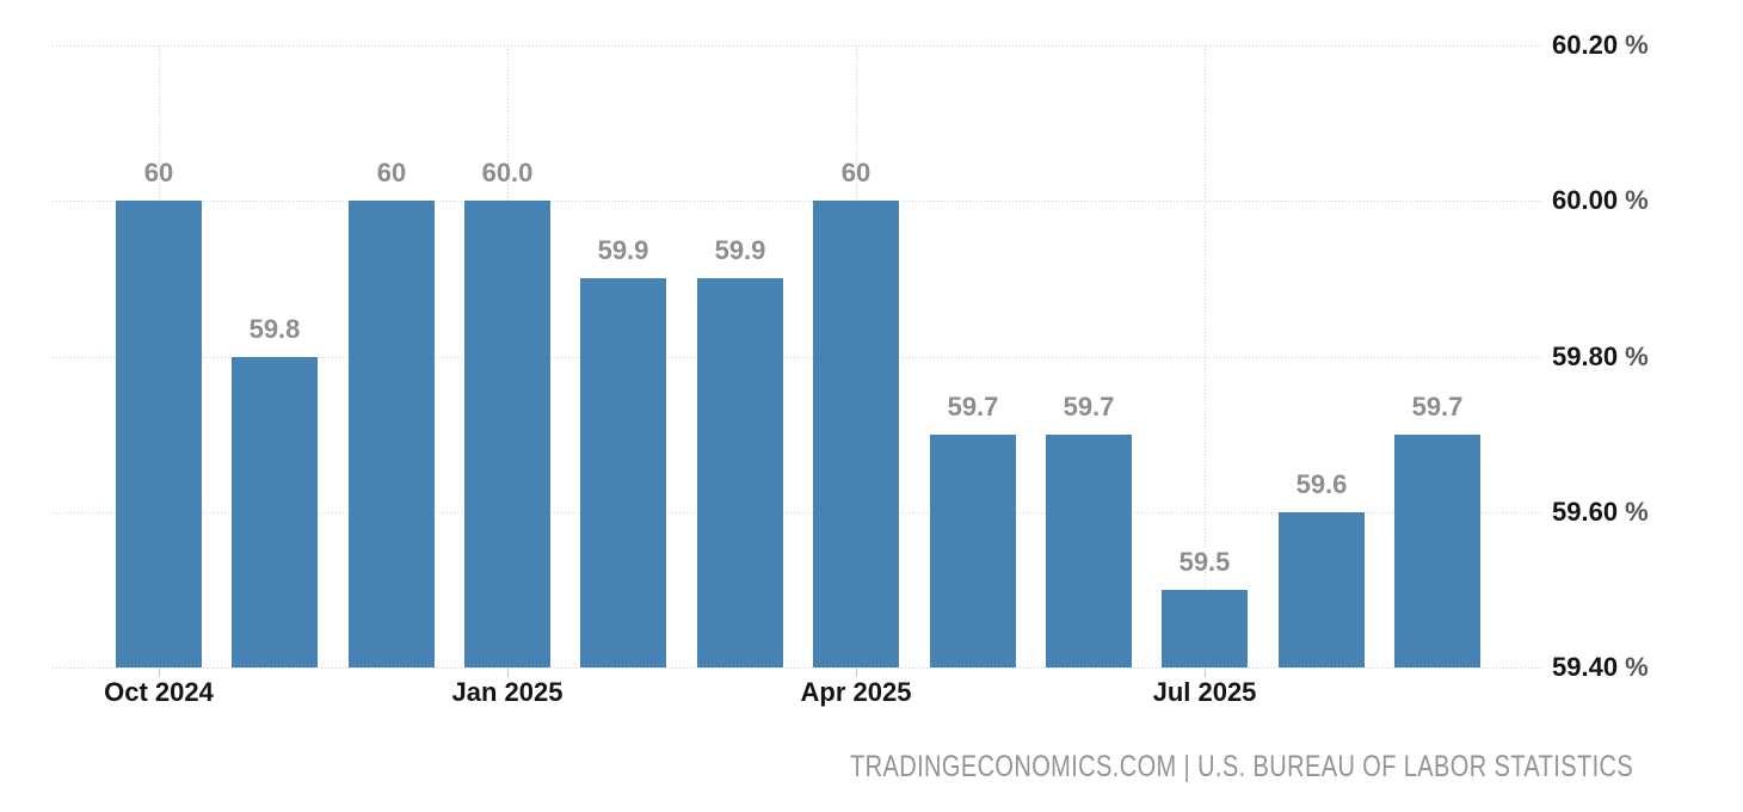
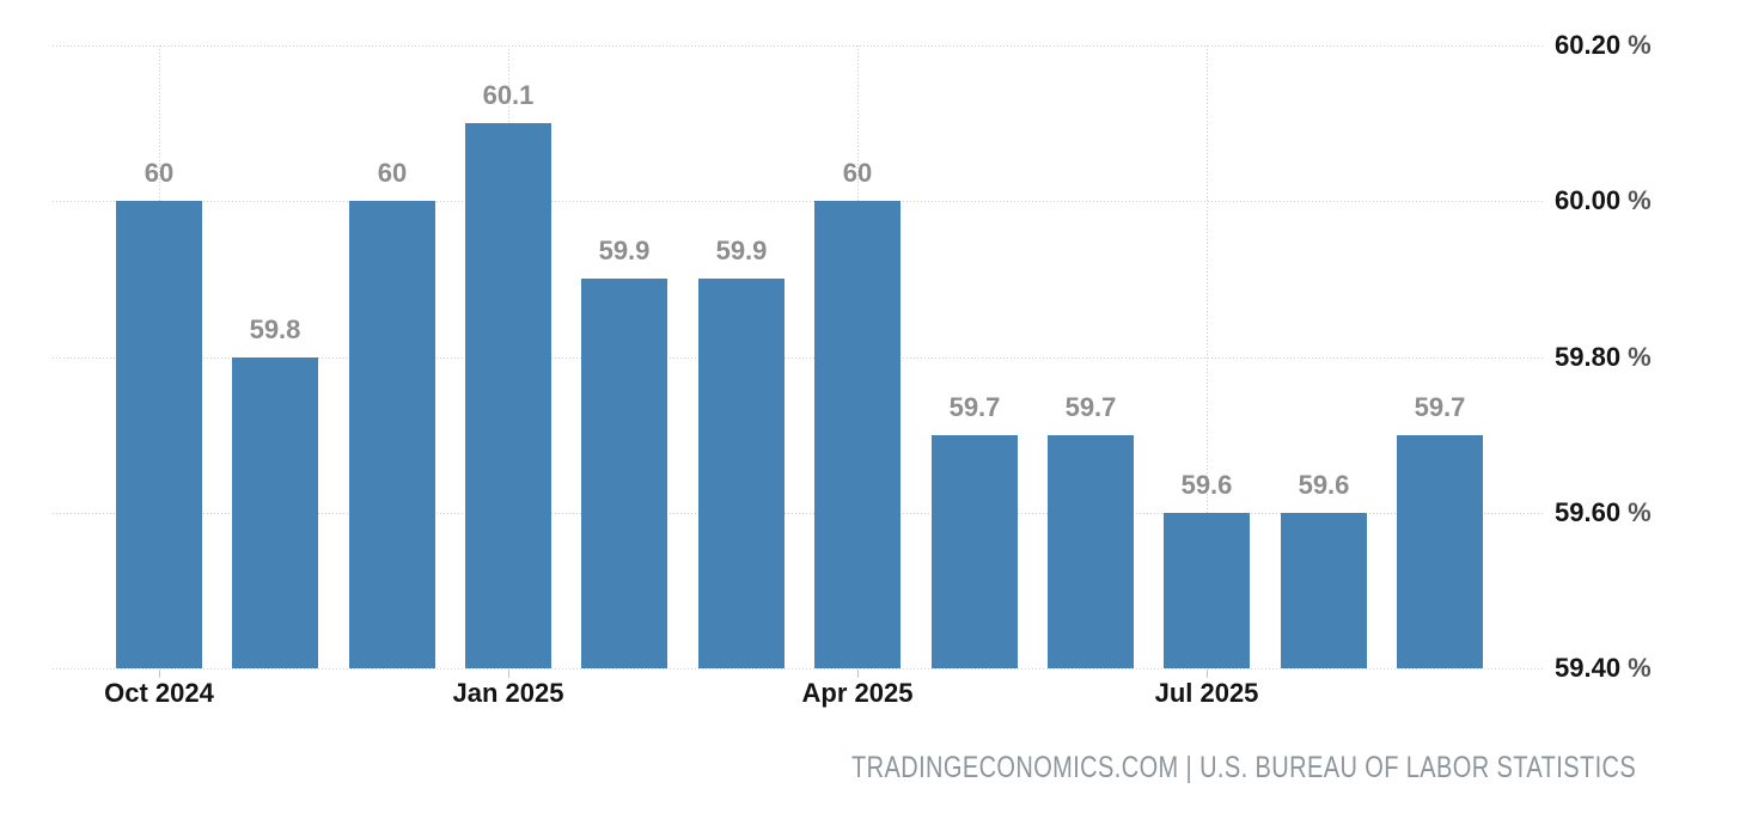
Jan 2025: 60.0 -> 60.1
Jul 2025: 59.5 -> 59.6
